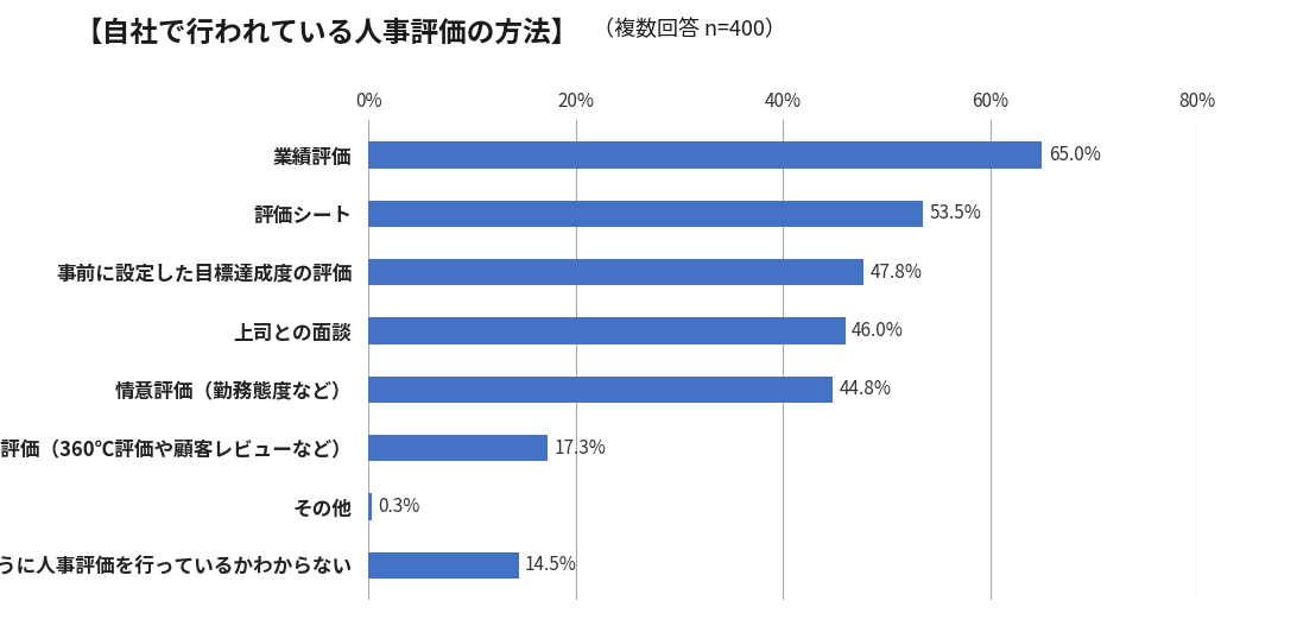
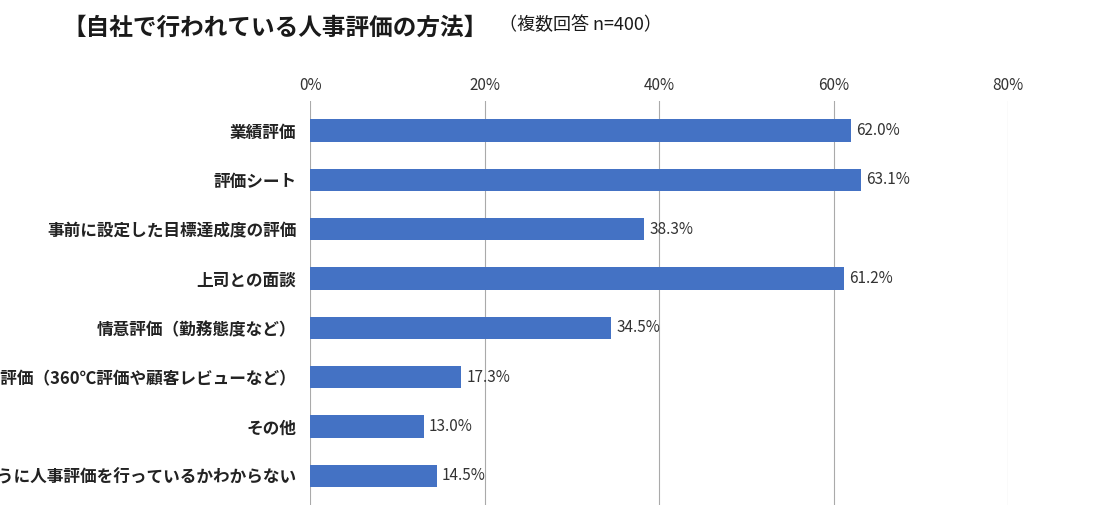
業績評価: 65.0% -> 62.0%
評価シート: 53.5% -> 63.1%
事前に設定した目標達成度の評価: 47.8% -> 38.3%
上司との面談: 46.0% -> 61.2%
情意評価（勤務態度など）: 44.8% -> 34.5%
その他: 0.3% -> 13.0%
